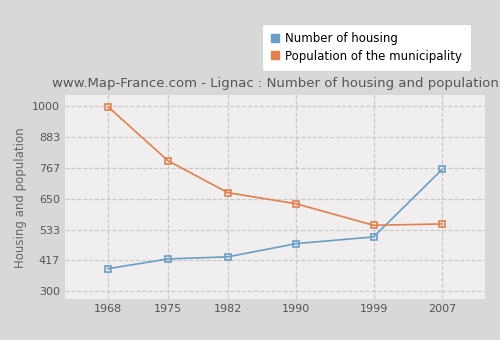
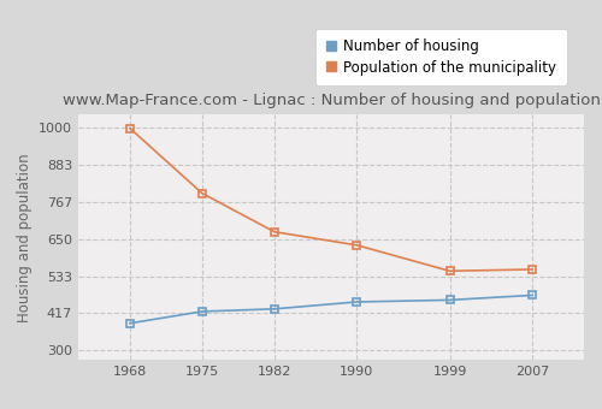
Number of housing/1990: 480 -> 452
Number of housing/1999: 505 -> 458
Number of housing/2007: 760 -> 473
